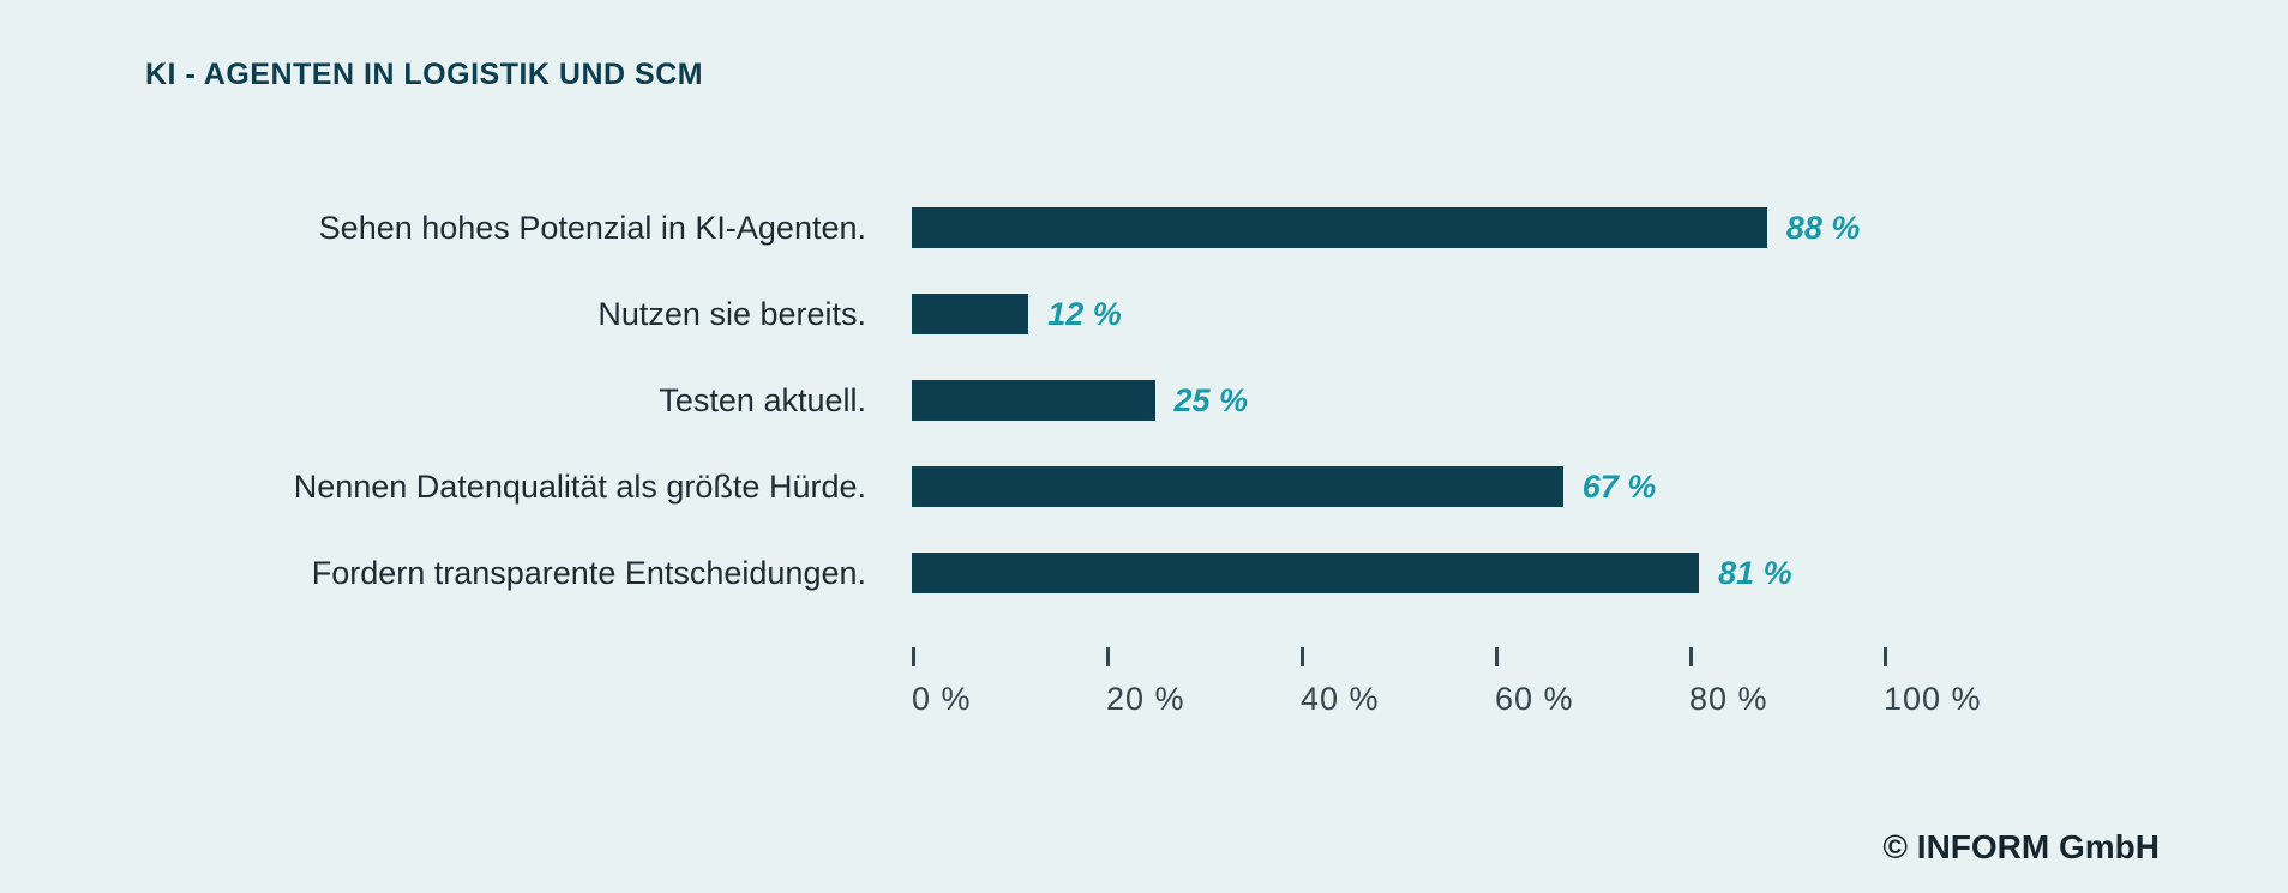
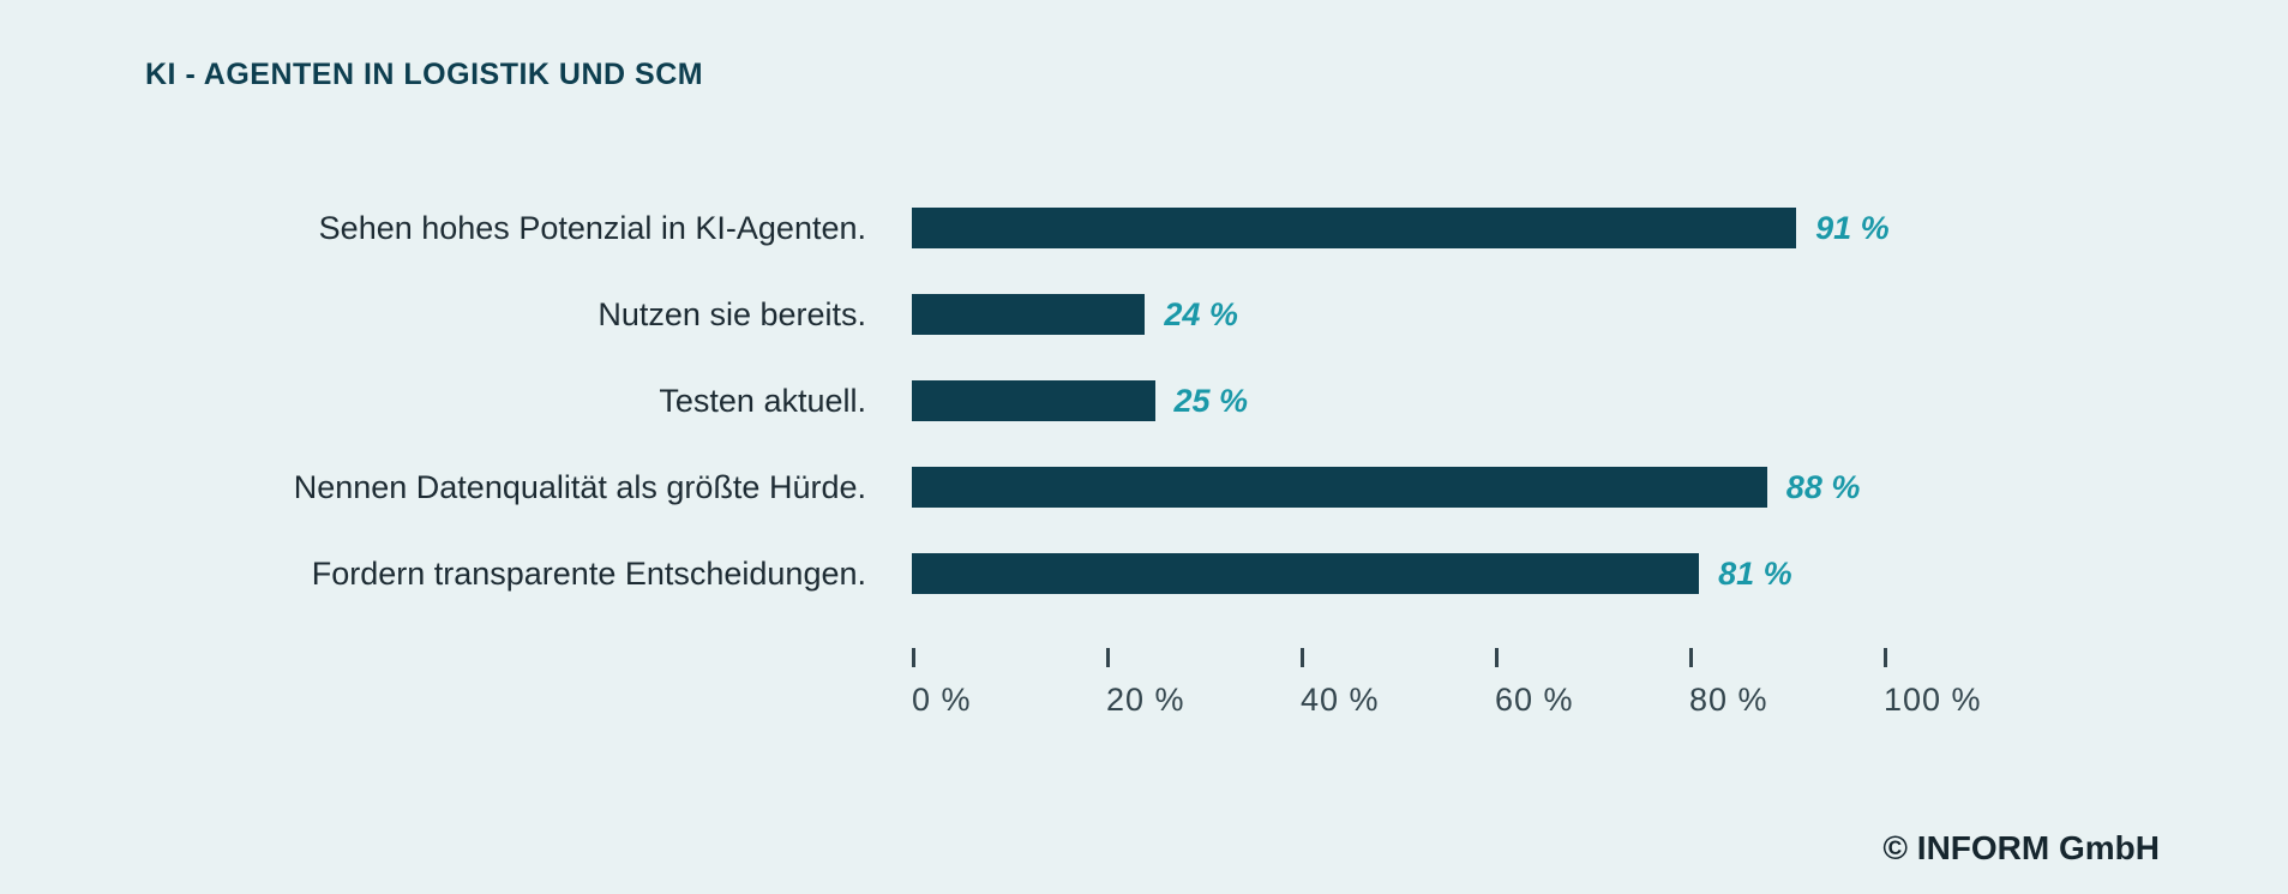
Sehen hohes Potenzial in KI-Agenten.: 88 -> 91
Nutzen sie bereits.: 12 -> 24
Nennen Datenqualität als größte Hürde.: 67 -> 88
